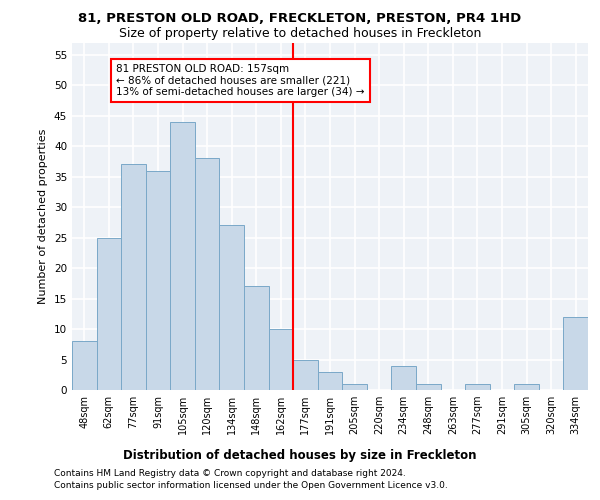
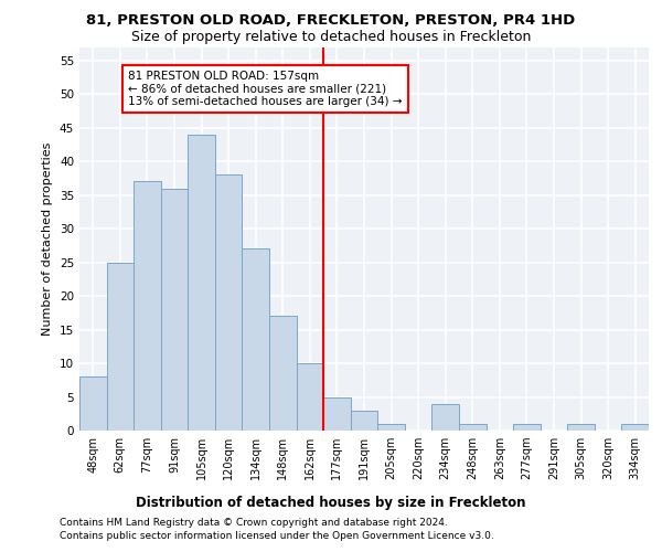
334sqm: 12 -> 1
